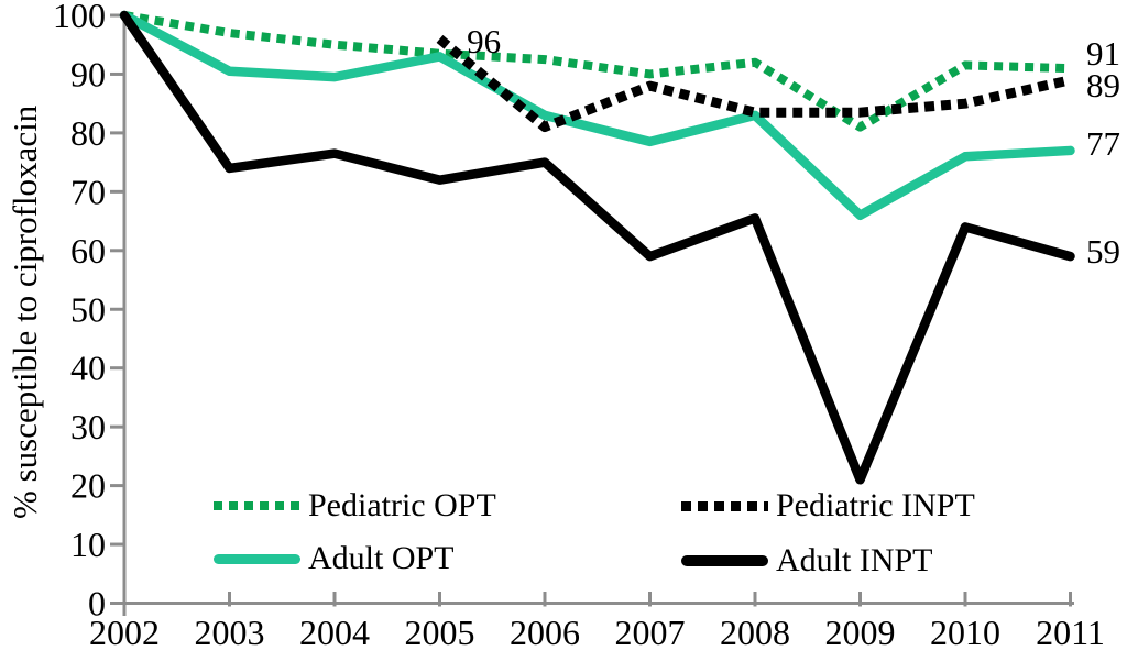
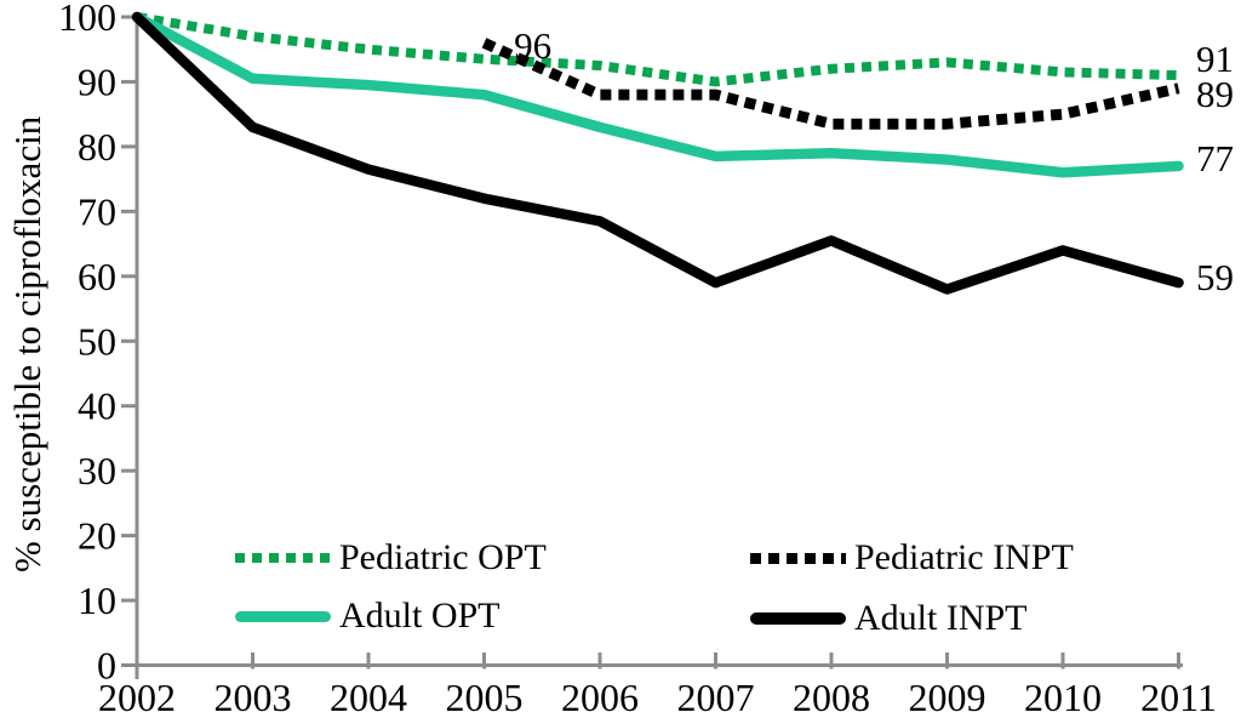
Adult INPT/2003: 74 -> 83
Adult OPT/2005: 93 -> 88
Pediatric INPT/2006: 81 -> 88
Adult INPT/2006: 75 -> 68
Adult OPT/2008: 83 -> 79
Pediatric OPT/2009: 81 -> 93
Adult OPT/2009: 66 -> 78
Adult INPT/2009: 21 -> 58
